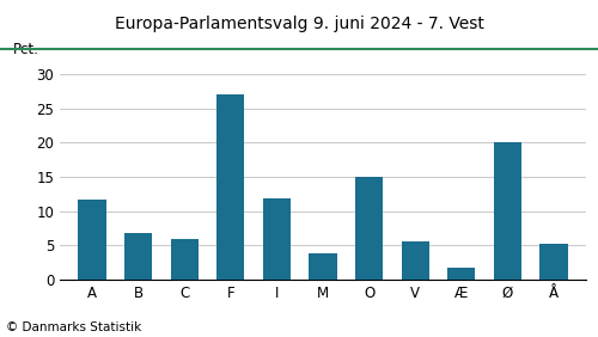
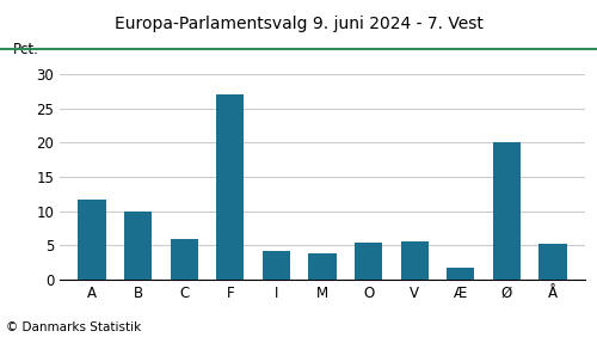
B: 6.8 -> 10.0
I: 11.8 -> 4.2
O: 15.0 -> 5.5
